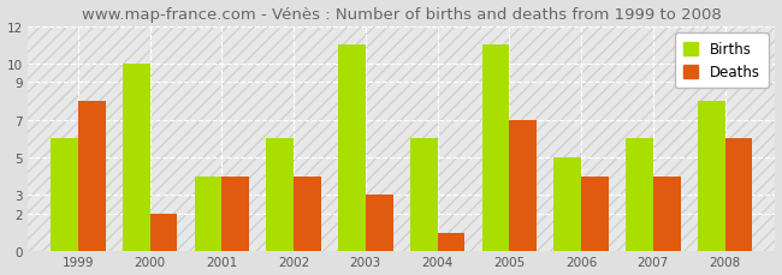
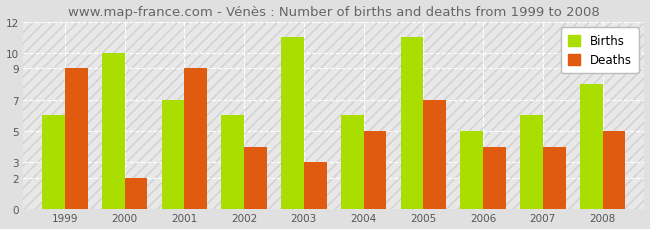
Deaths/1999: 8 -> 9
Births/2001: 4 -> 7
Deaths/2001: 4 -> 9
Deaths/2004: 1 -> 5
Deaths/2008: 6 -> 5
